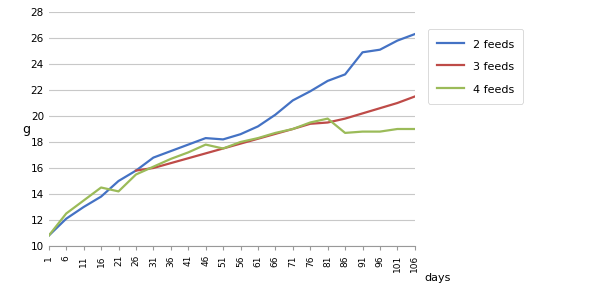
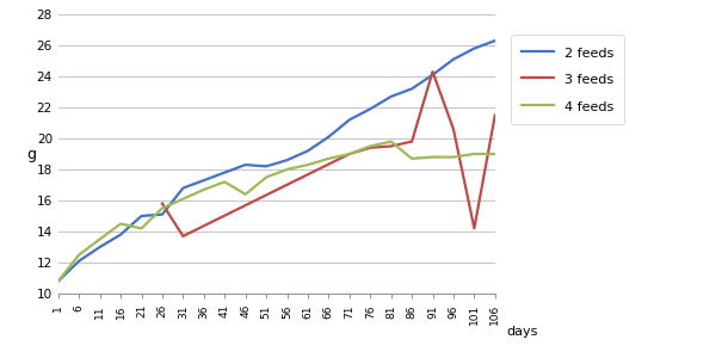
2 feeds/26: 15.8 -> 15.1
3 feeds/31: 16.0 -> 13.7
4 feeds/46: 17.8 -> 16.4
2 feeds/91: 24.9 -> 24.1
3 feeds/91: 20.2 -> 24.3
3 feeds/101: 21.0 -> 14.2
